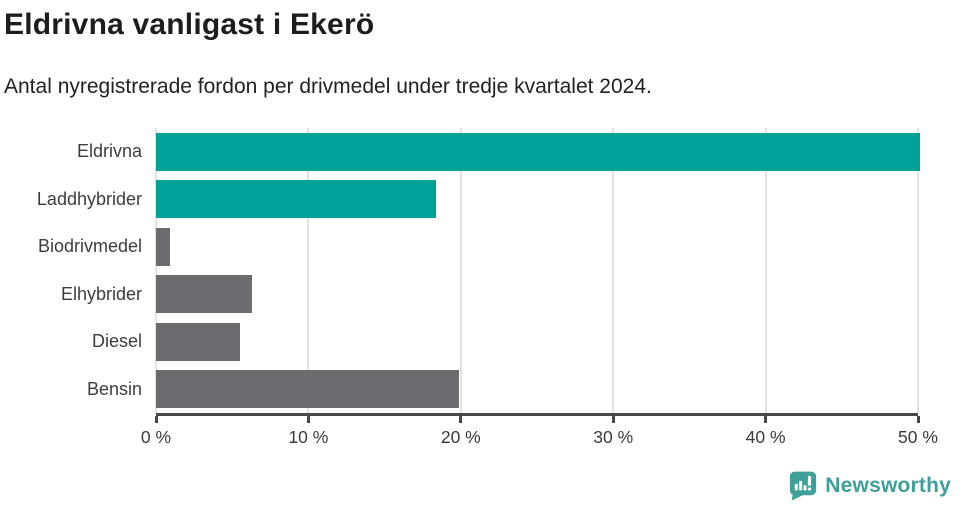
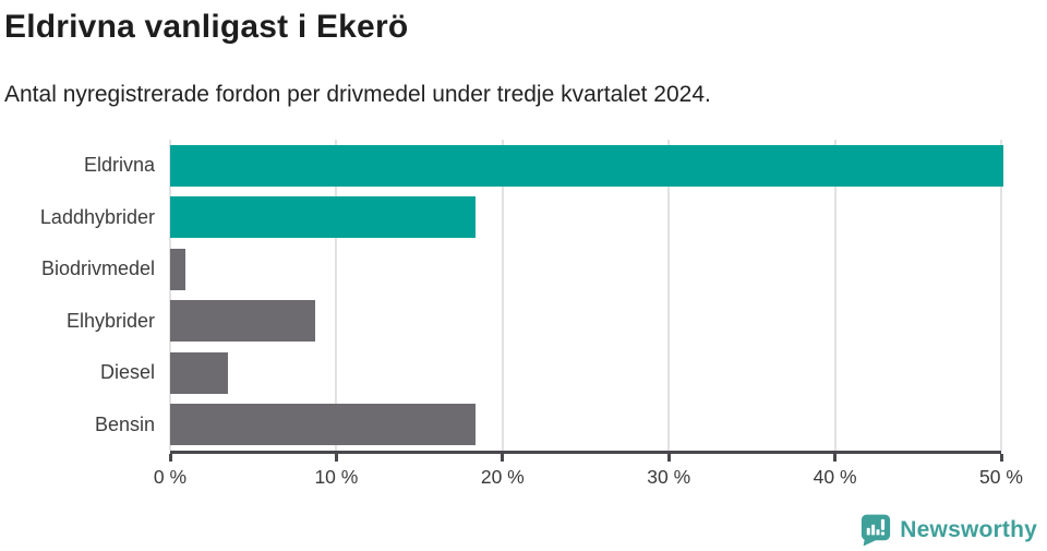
Elhybrider: 6.3% -> 8.7%
Diesel: 5.5% -> 3.5%
Bensin: 19.9% -> 18.4%
